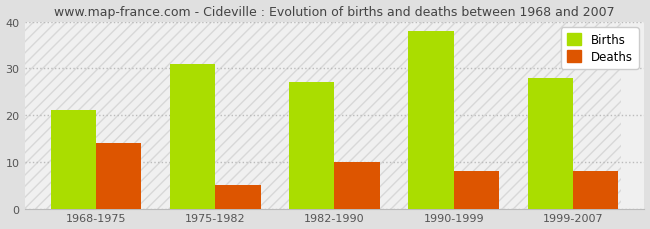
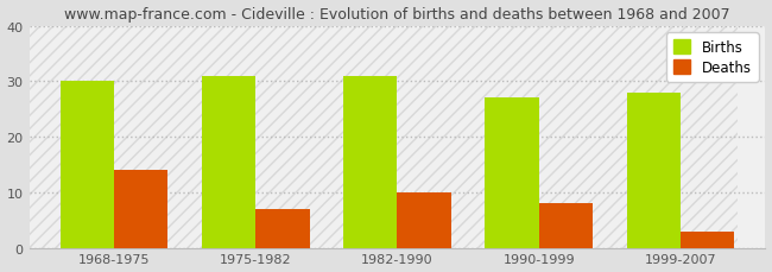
Births/1968-1975: 21 -> 30
Deaths/1975-1982: 5 -> 7
Births/1982-1990: 27 -> 31
Births/1990-1999: 38 -> 27
Deaths/1999-2007: 8 -> 3
